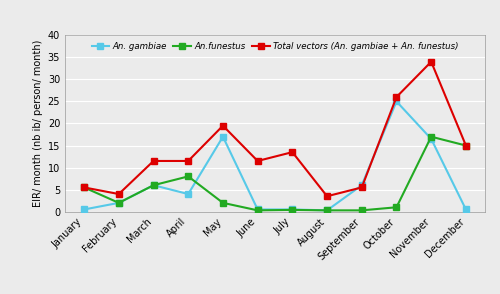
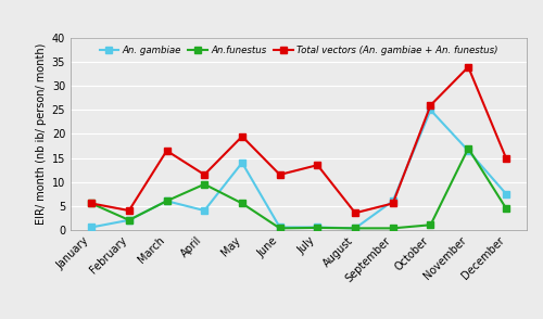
Total vectors (An. gambiae + An. funestus)/March: 11.5 -> 16.5
An.funestus/April: 8.0 -> 9.5
An. gambiae/May: 17.0 -> 14.0
An.funestus/May: 2.0 -> 5.5
An. gambiae/December: 0.5 -> 7.5
An.funestus/December: 15.0 -> 4.5
